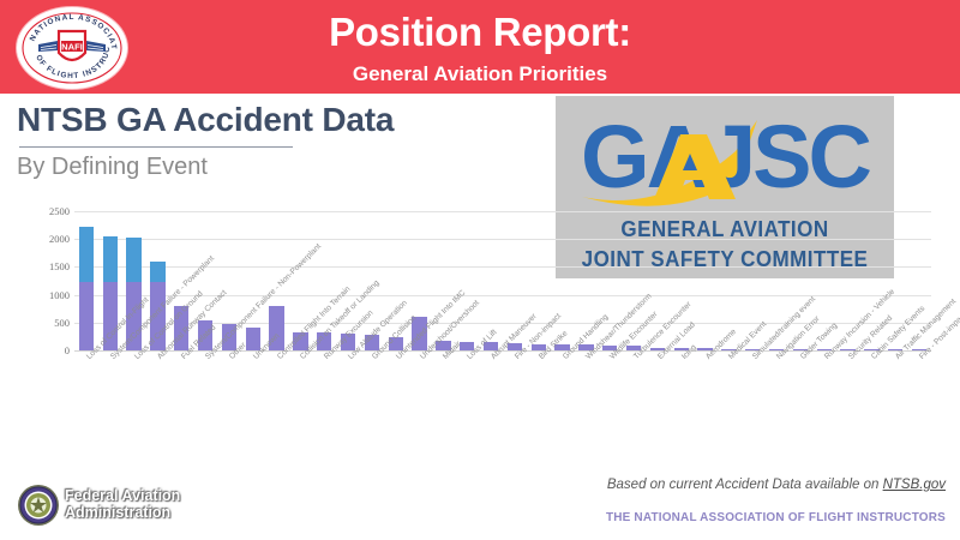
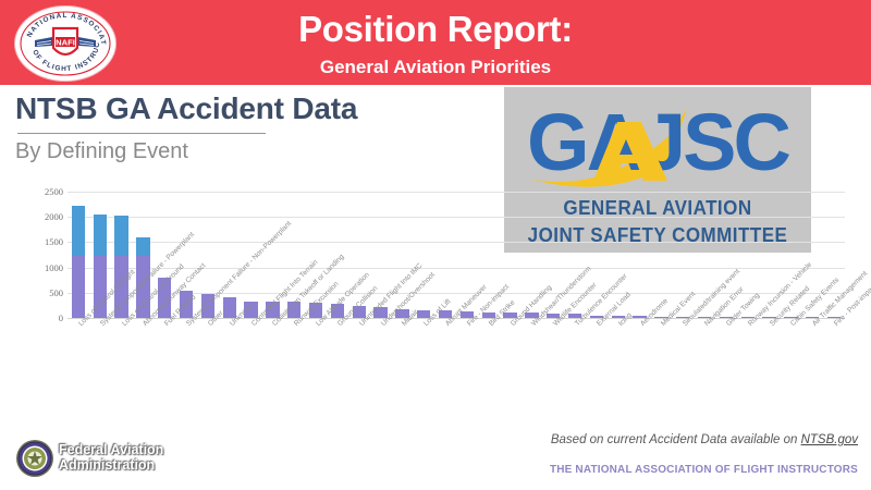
Controlled Flight Into Terrain: 800 -> 300
Undershoot/Overshoot: 600 -> 200
